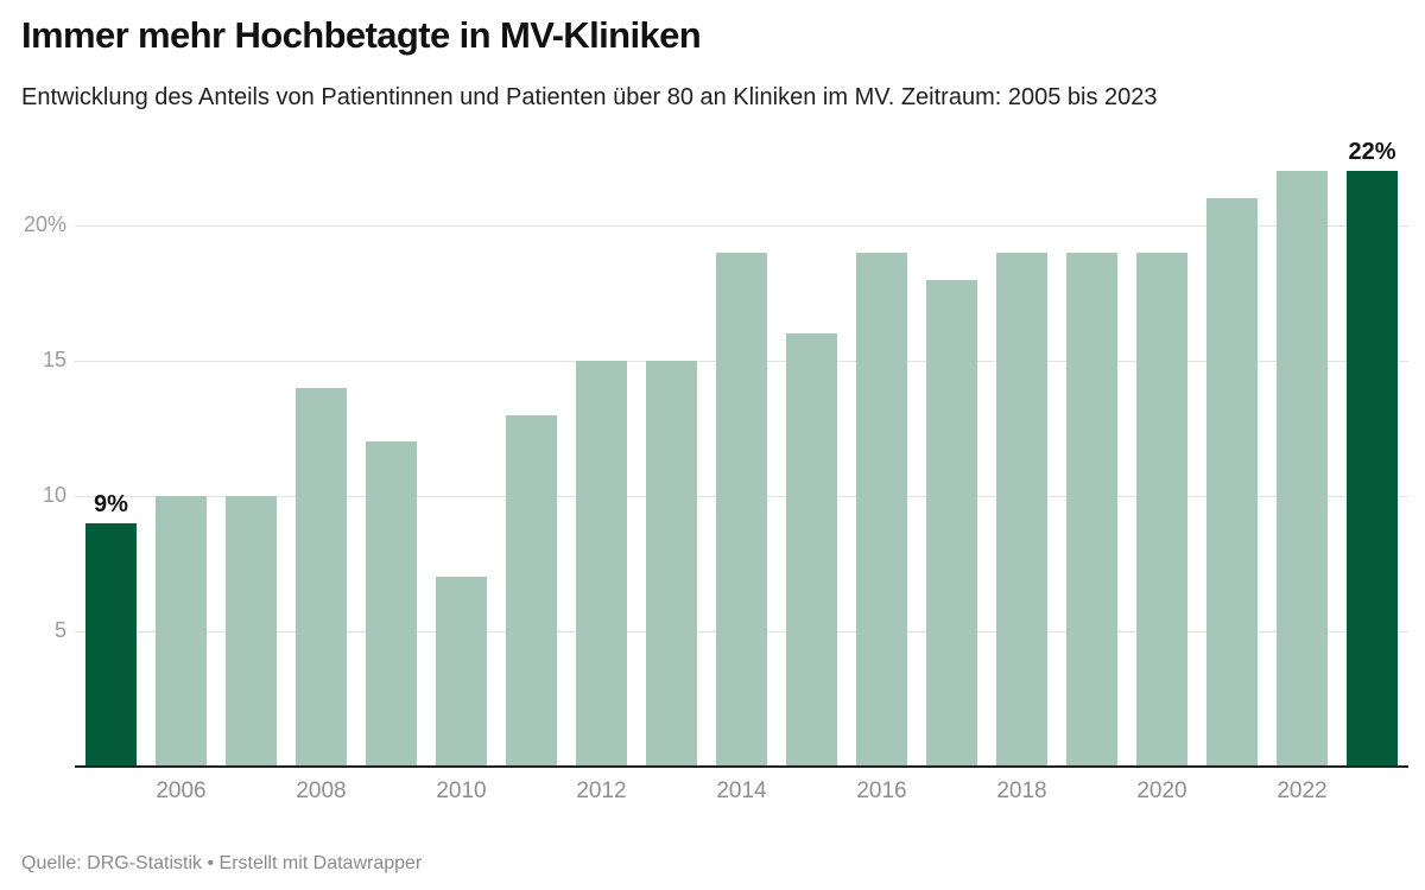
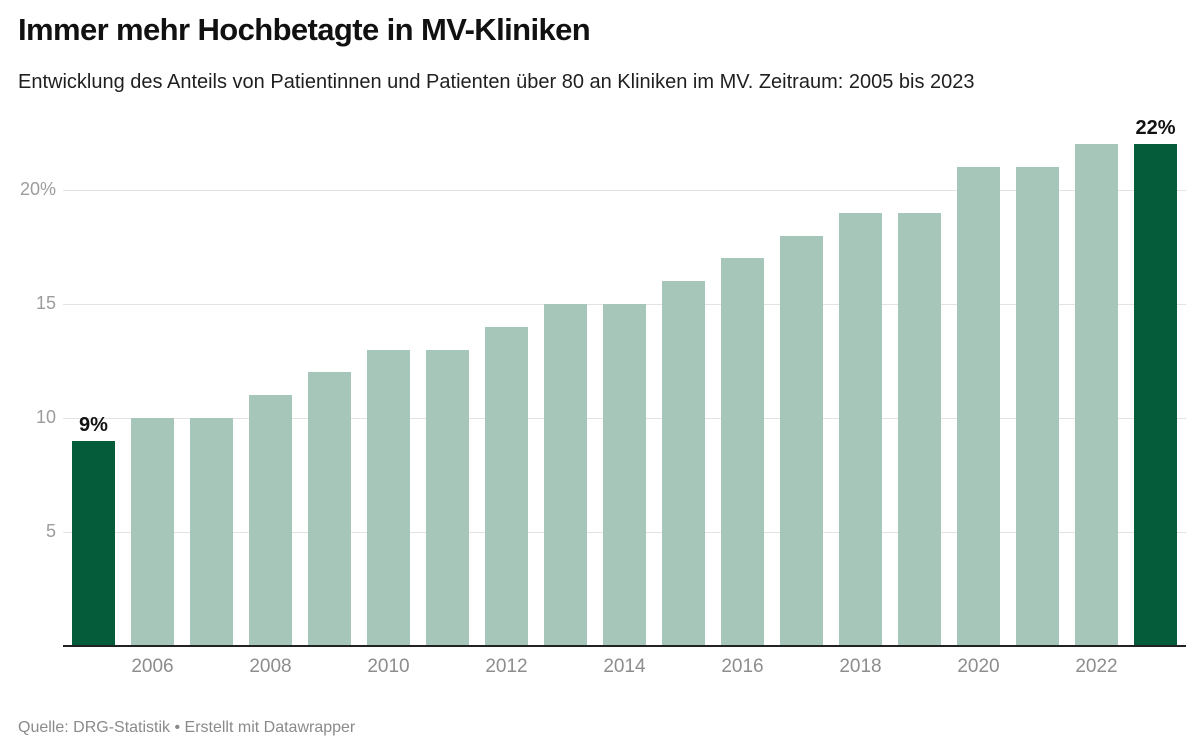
2008: 14% -> 11%
2010: 7% -> 13%
2012: 15% -> 14%
2014: 19% -> 15%
2016: 19% -> 17%
2020: 19% -> 21%
